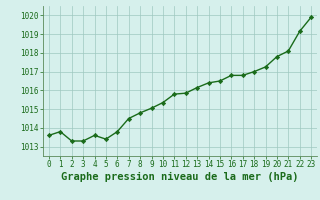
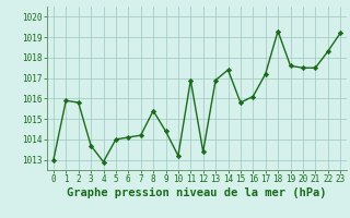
0: 1013.6 -> 1013.0
1: 1013.8 -> 1015.9
2: 1013.3 -> 1015.8
3: 1013.3 -> 1013.7
4: 1013.6 -> 1012.9
5: 1013.4 -> 1014.0
6: 1013.8 -> 1014.1
7: 1014.5 -> 1014.2
8: 1014.8 -> 1015.4
9: 1015.0 -> 1014.4
10: 1015.4 -> 1013.2
11: 1015.8 -> 1016.9
12: 1015.9 -> 1013.4
13: 1016.1 -> 1016.9
14: 1016.4 -> 1017.4
15: 1016.5 -> 1015.8
16: 1016.8 -> 1016.1
17: 1016.8 -> 1017.2
18: 1017.0 -> 1019.3
19: 1017.2 -> 1017.6
20: 1017.8 -> 1017.5
21: 1018.1 -> 1017.5
22: 1019.1 -> 1018.3
23: 1019.9 -> 1019.2
